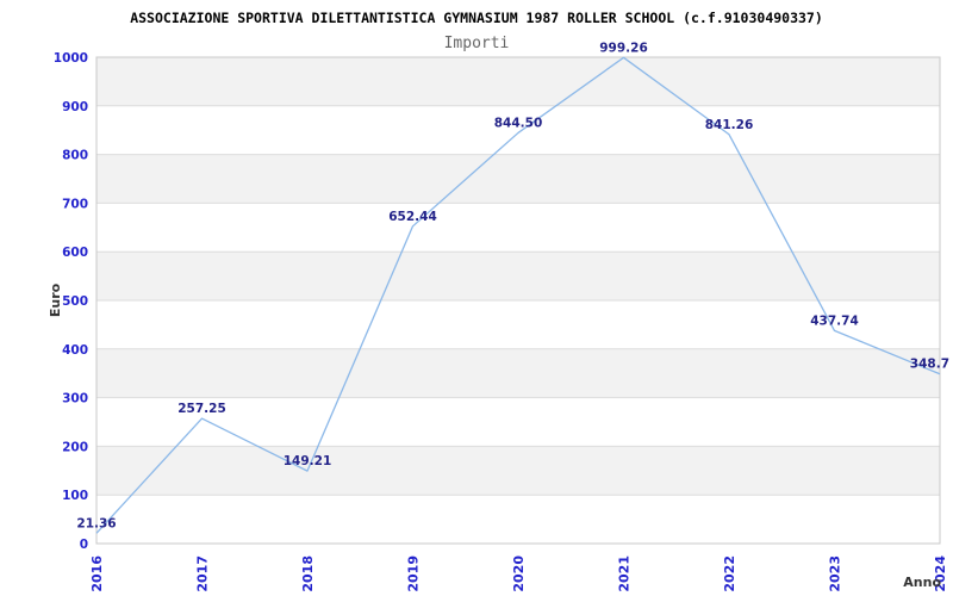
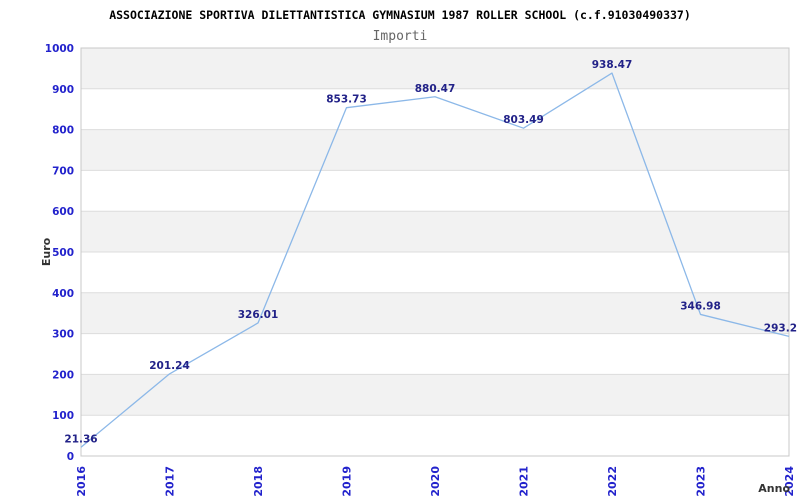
2017: 257.25 -> 201.24
2018: 149.21 -> 326.01
2019: 652.44 -> 853.73
2020: 844.50 -> 880.47
2021: 999.26 -> 803.49
2022: 841.26 -> 938.47
2023: 437.74 -> 346.98
2024: 348.7 -> 293.2
